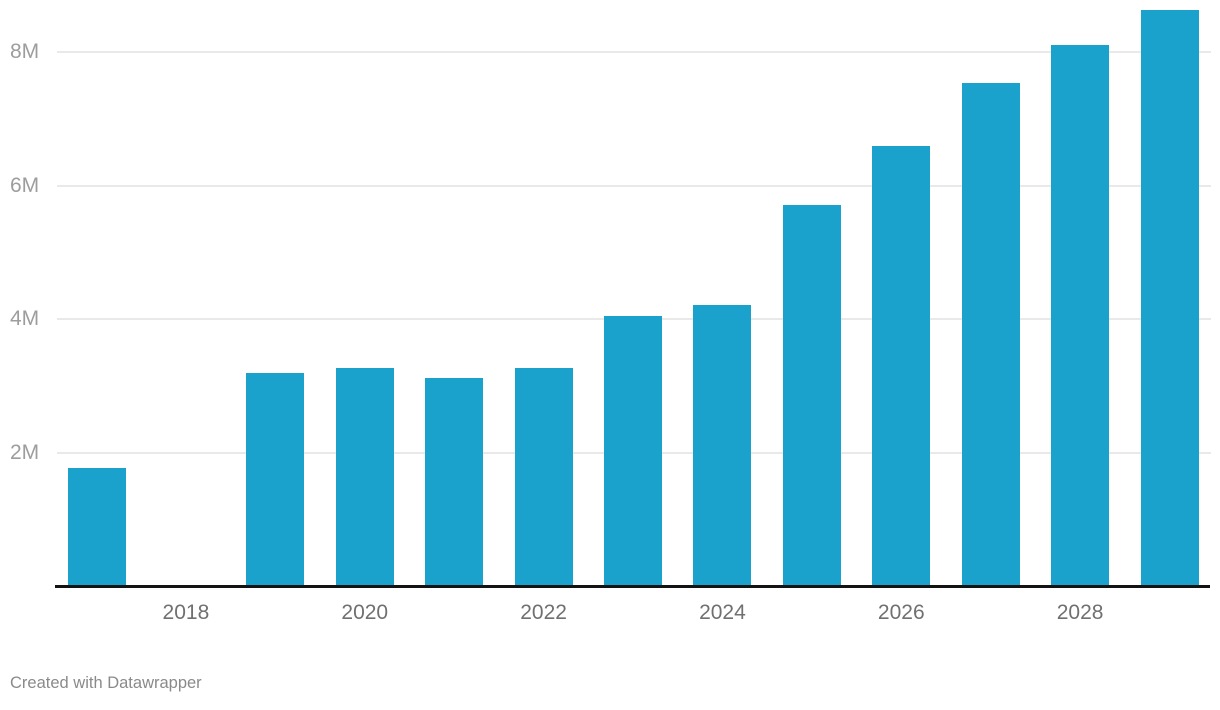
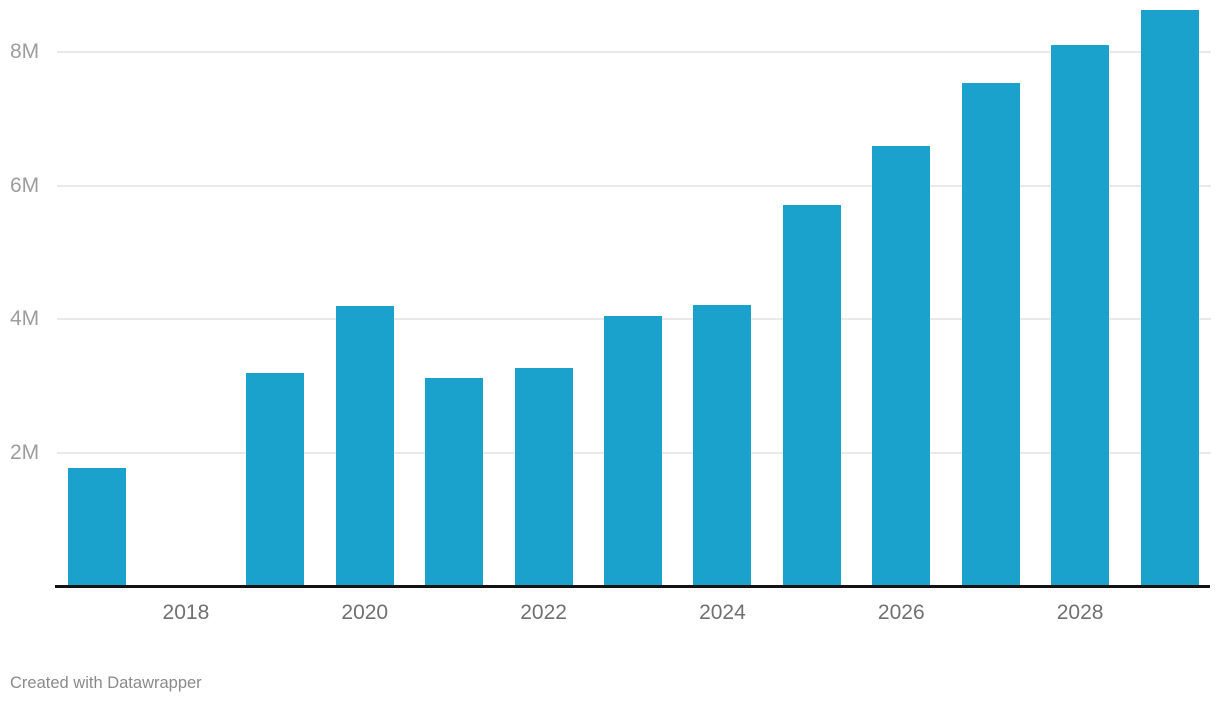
2020: 3.3M -> 4.2M
